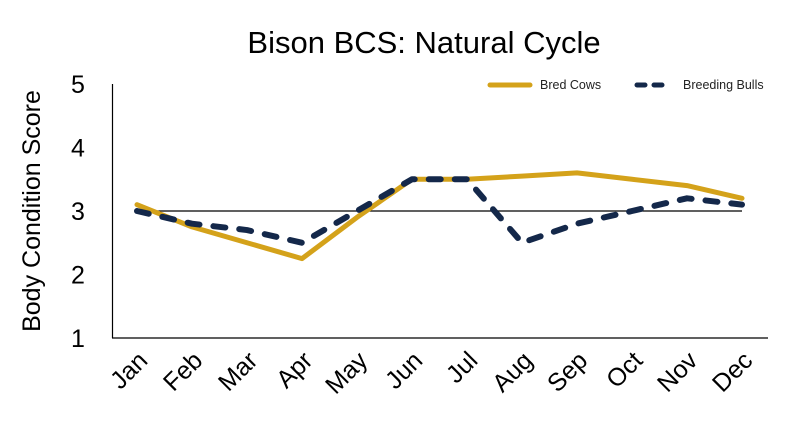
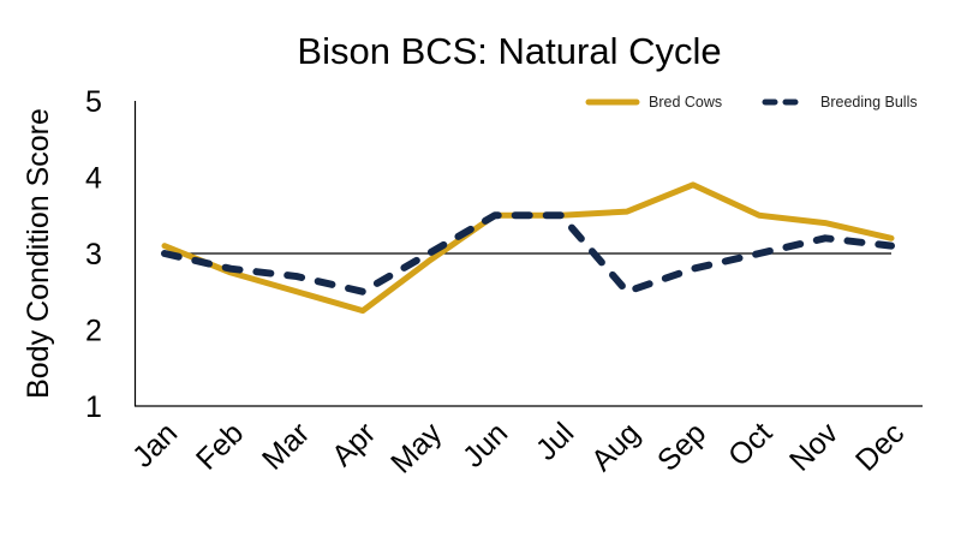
Bred Cows/Sep: 3.6 -> 3.9
